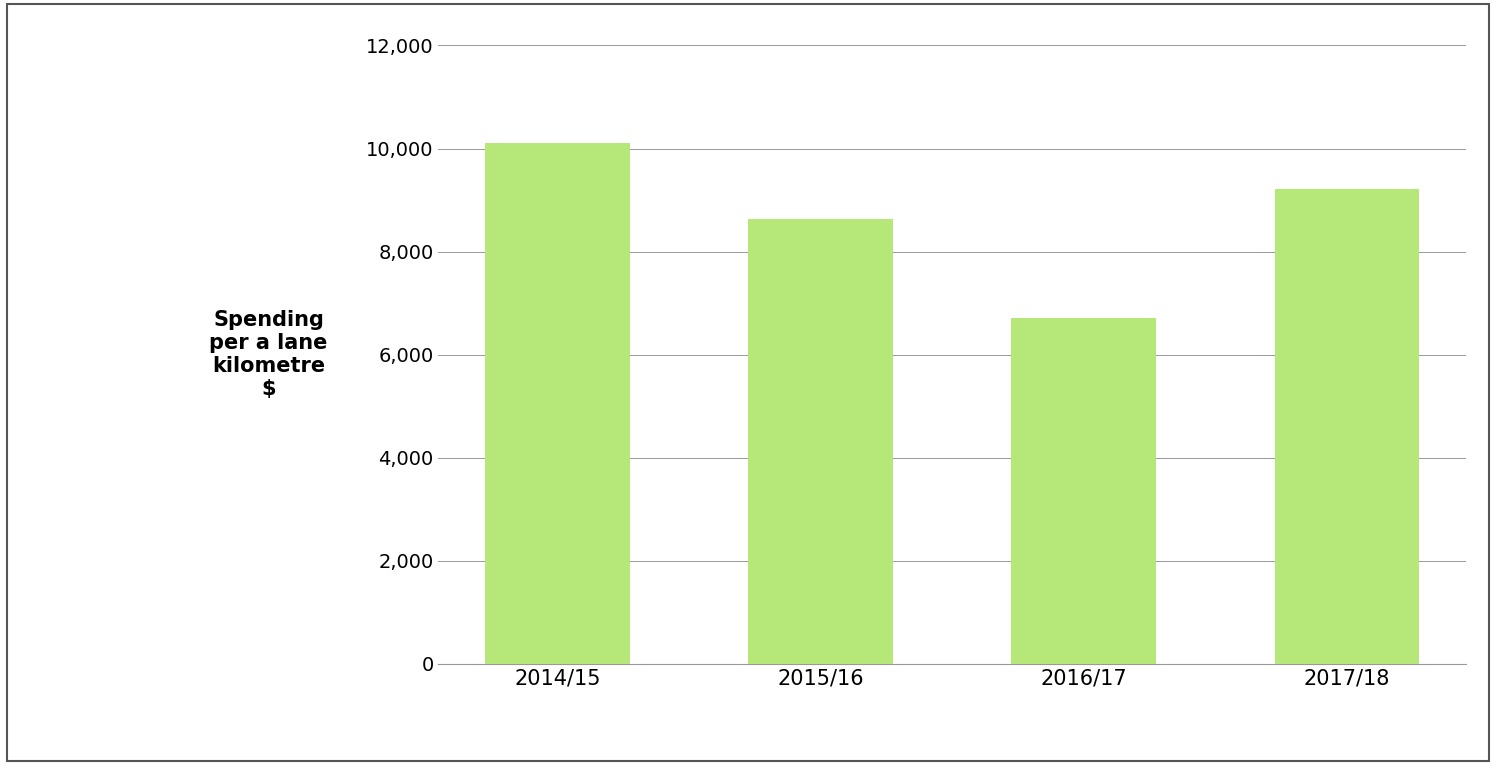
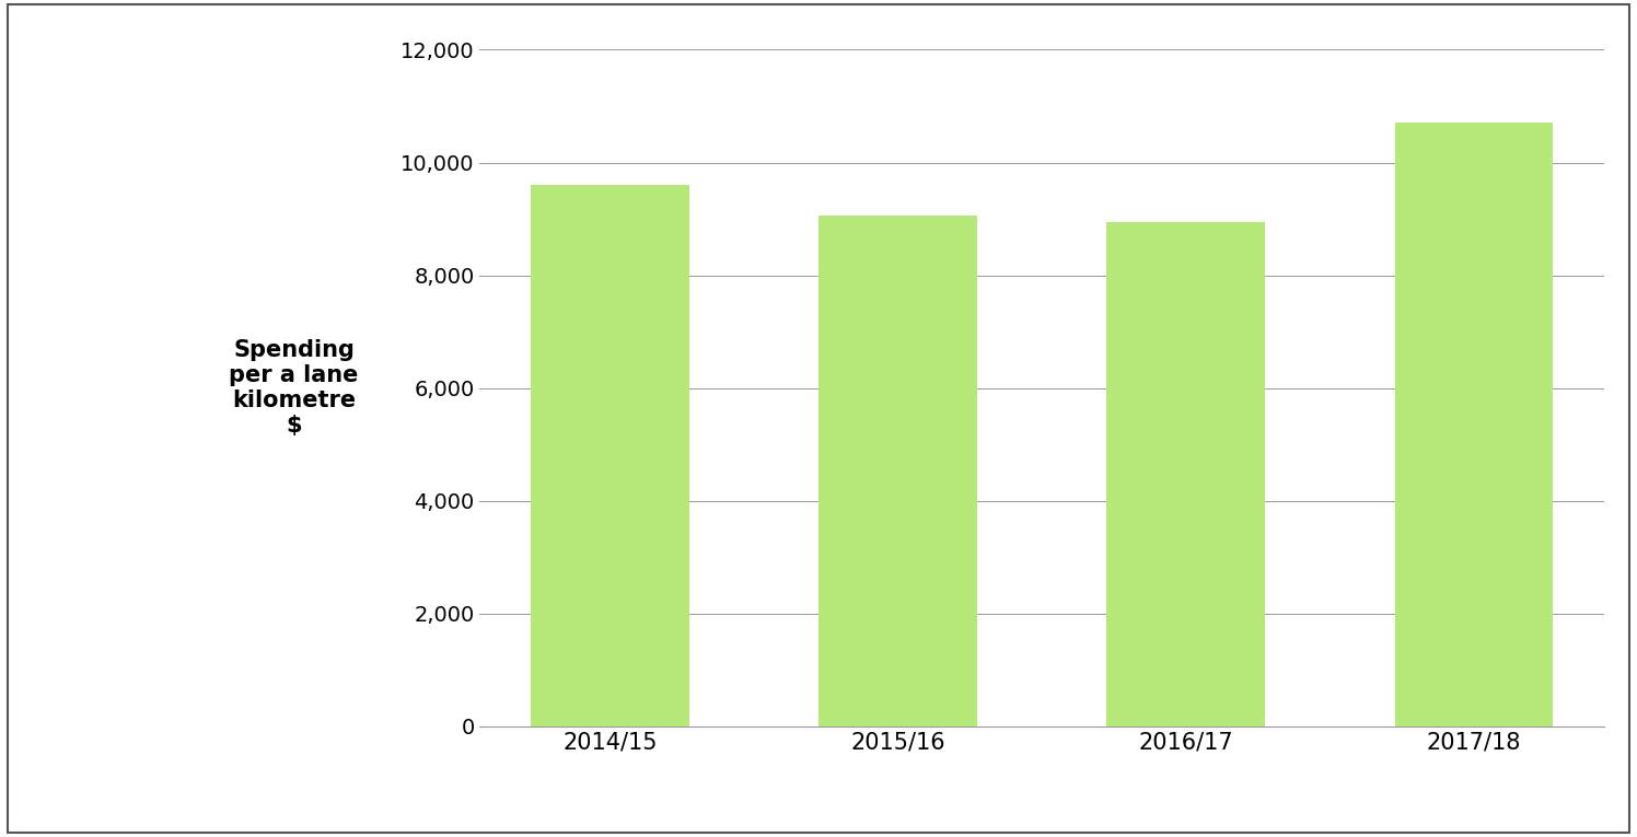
2014/15: 10,100 -> 9,600
2015/16: 8,640 -> 9,050
2016/17: 6,720 -> 8,950
2017/18: 9,220 -> 10,700
